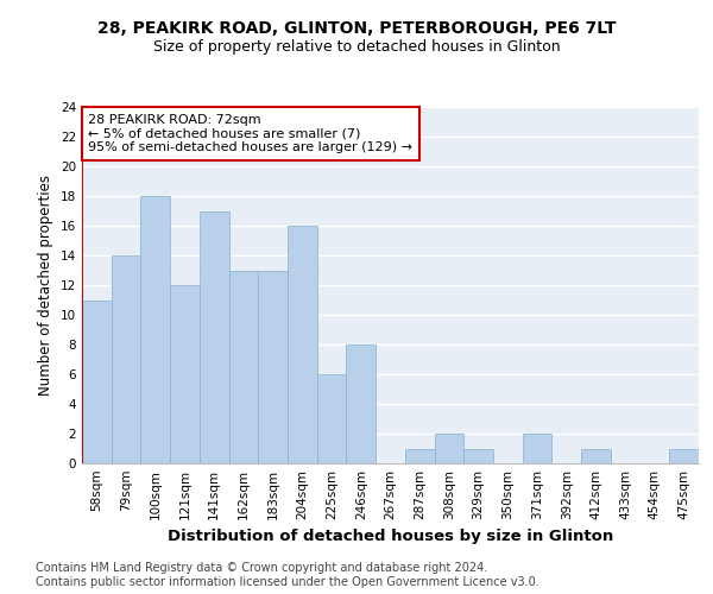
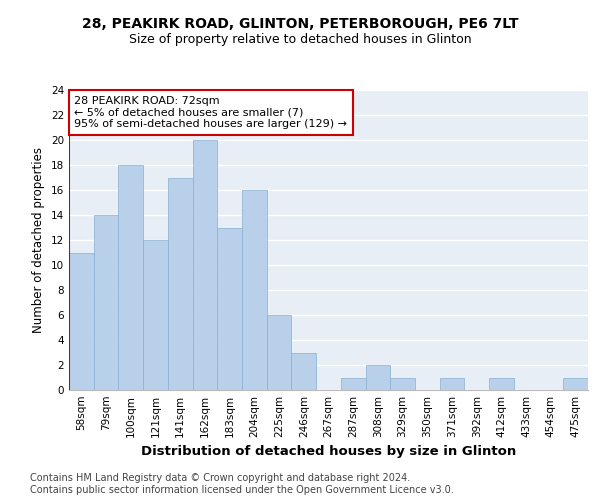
162sqm: 13 -> 20
246sqm: 8 -> 3
371sqm: 2 -> 1
